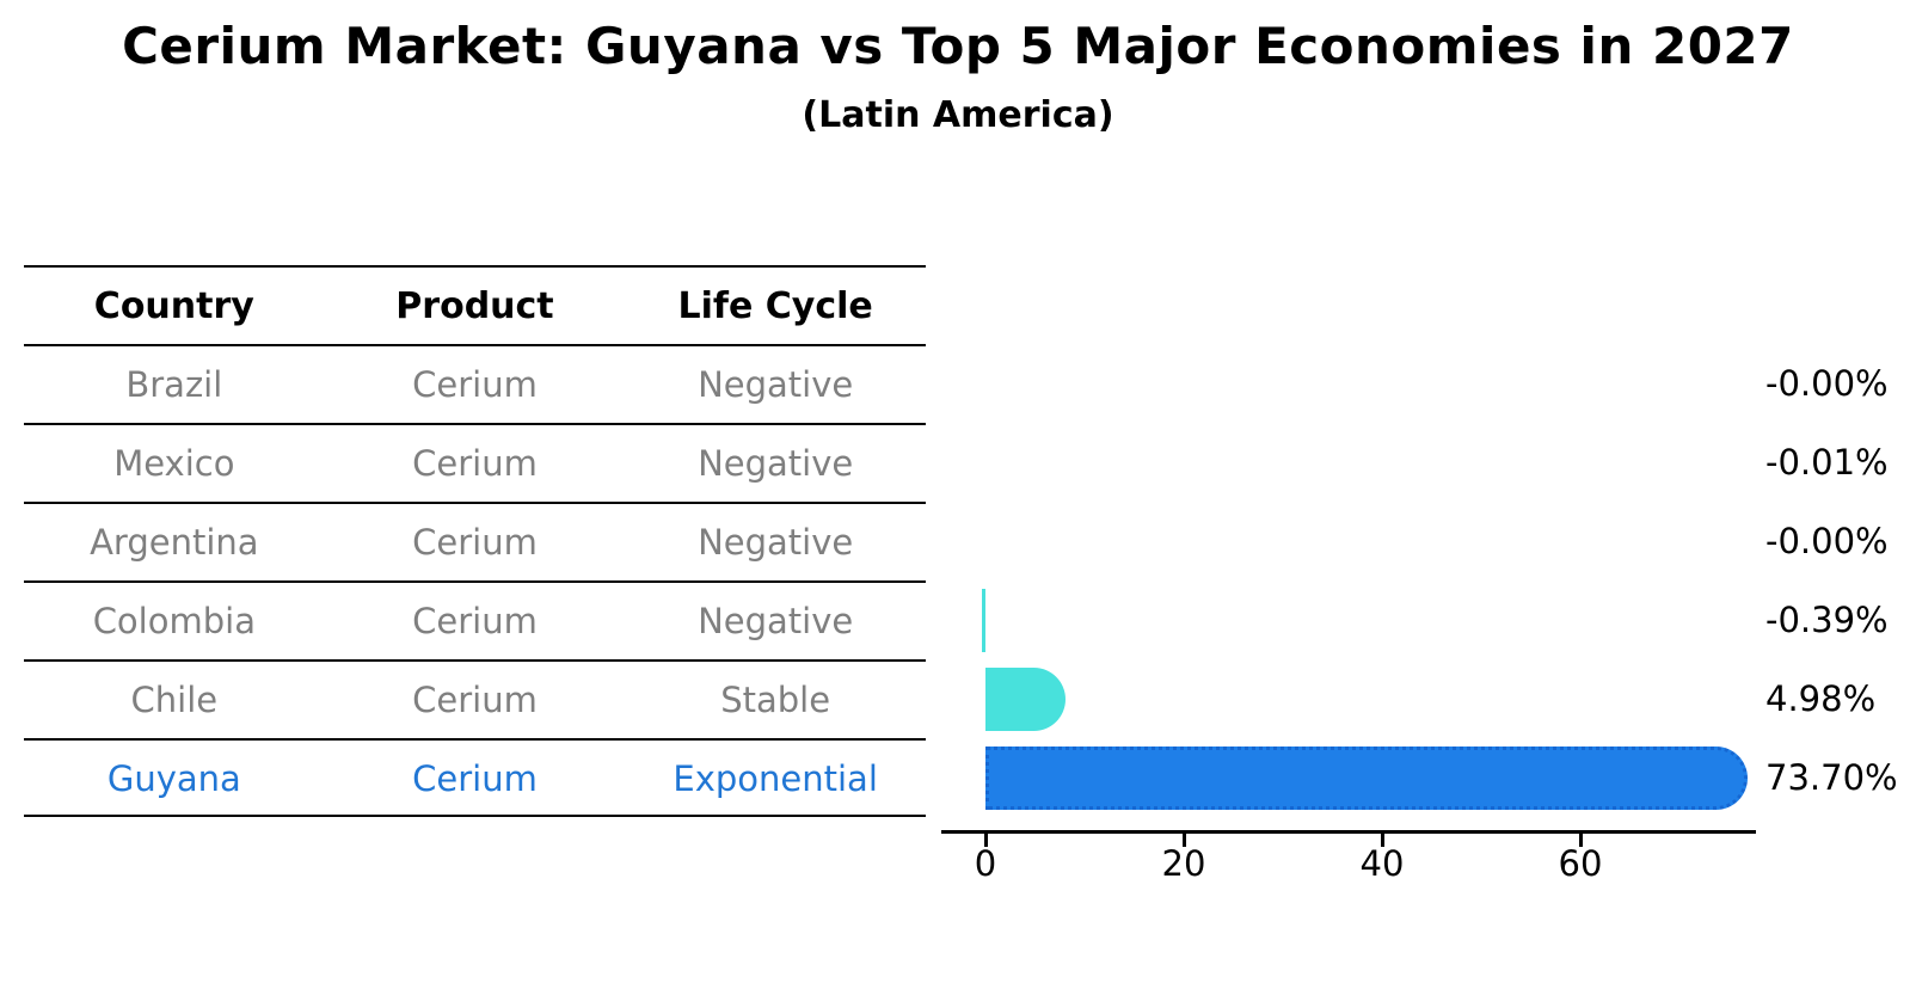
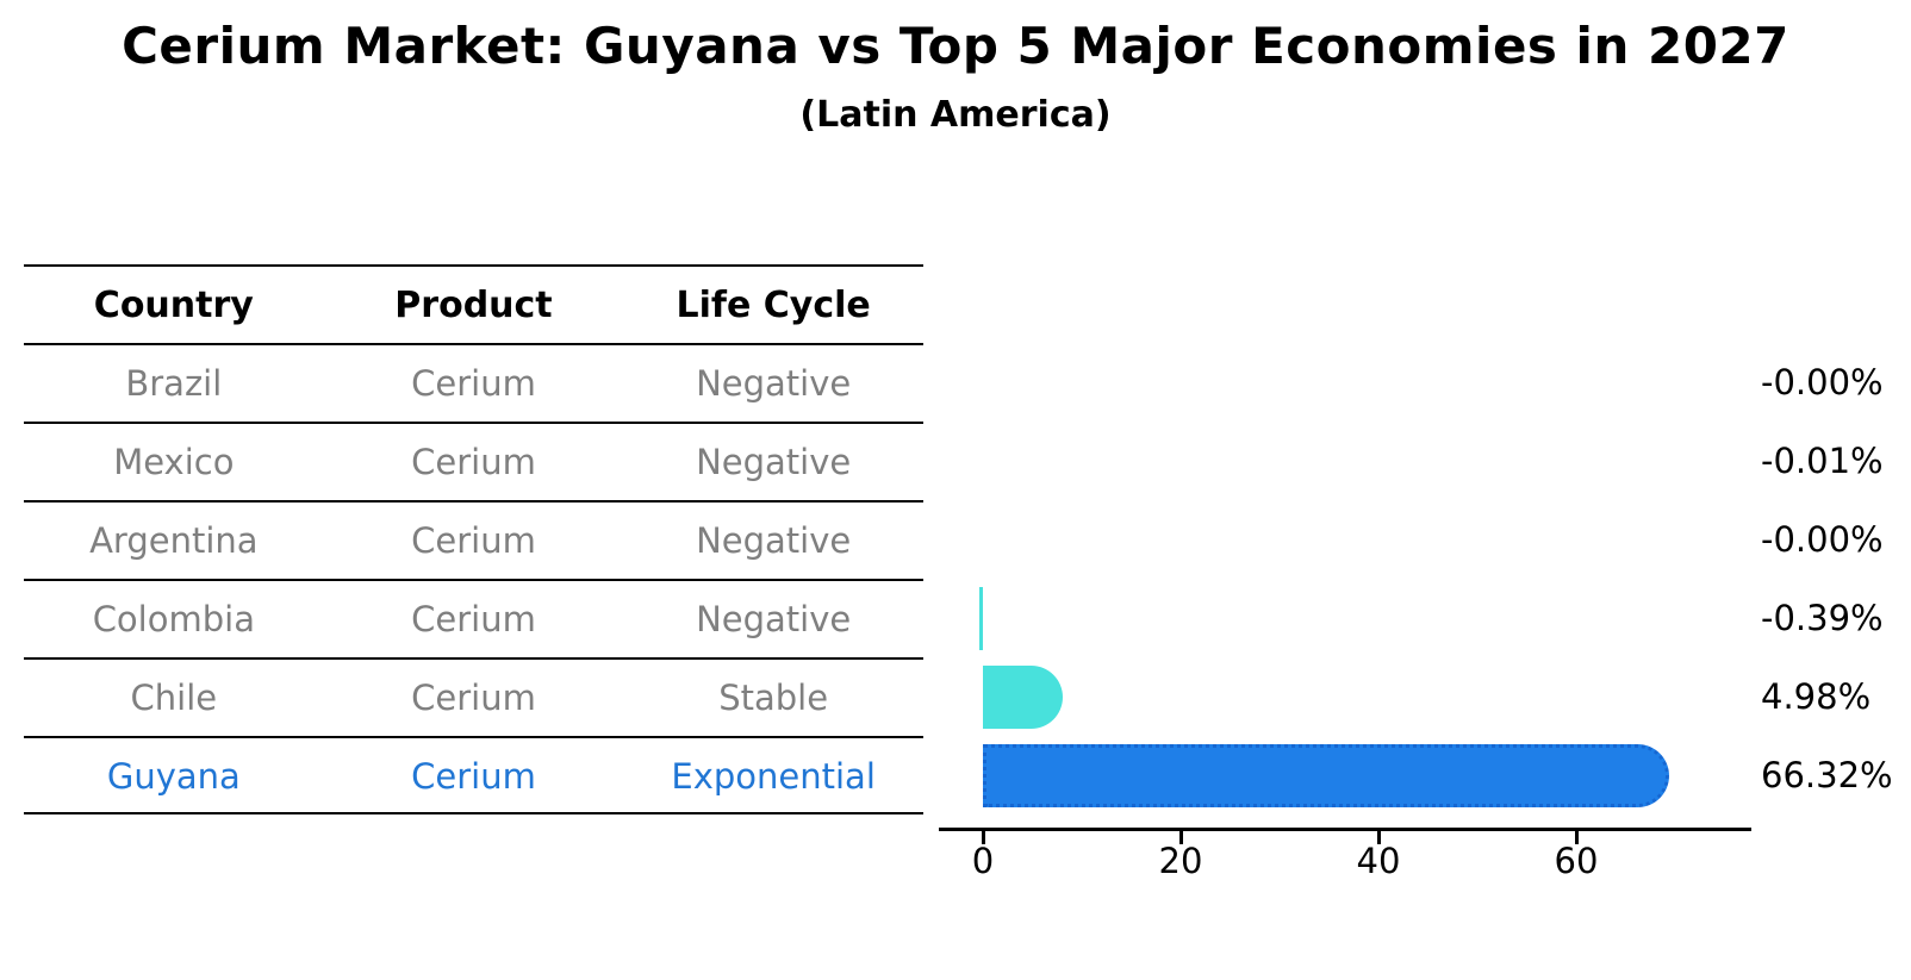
Guyana: 73.70% -> 66.32%
